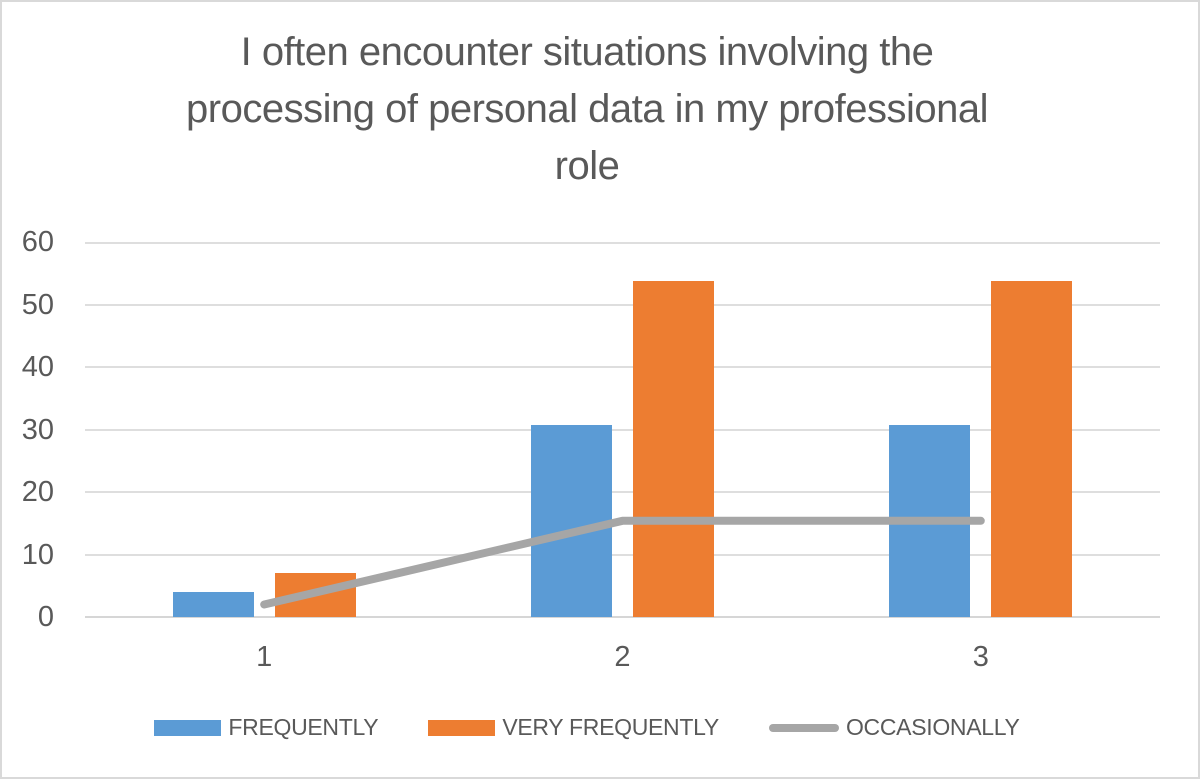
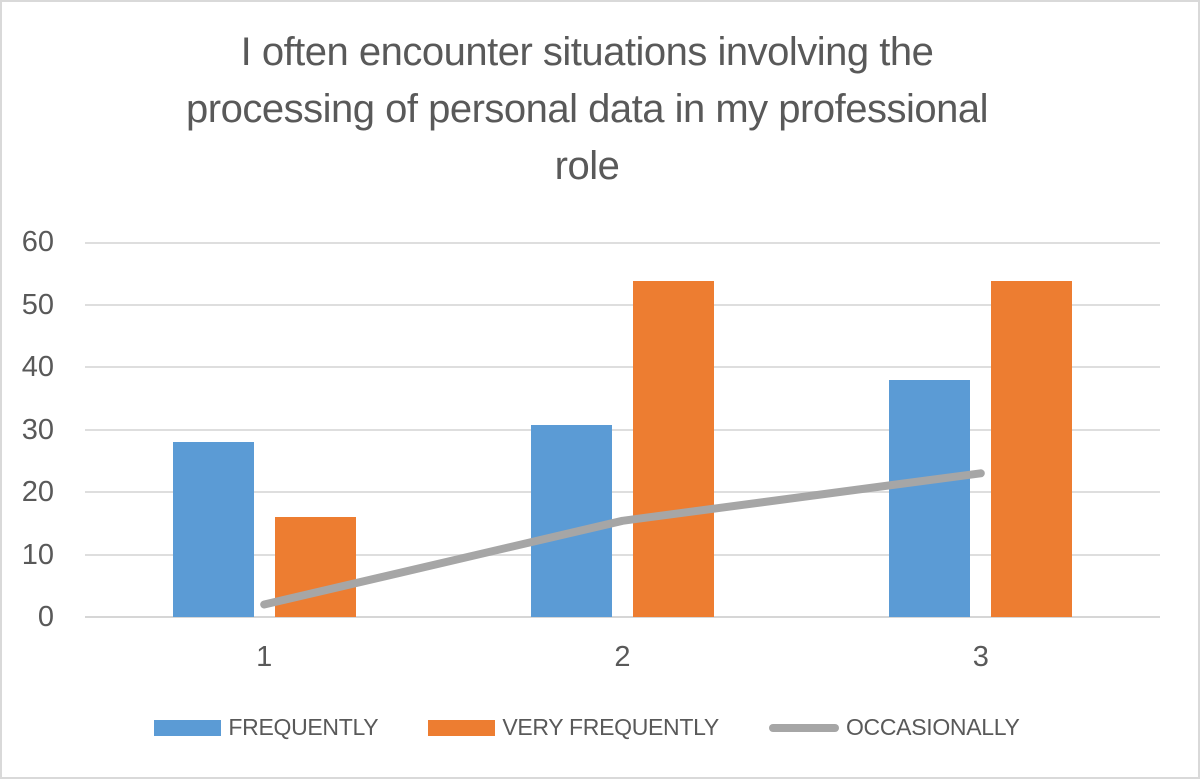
FREQUENTLY/1: 4 -> 28
VERY FREQUENTLY/1: 7 -> 16
FREQUENTLY/3: 31 -> 38
OCCASIONALLY/3: 15 -> 23
